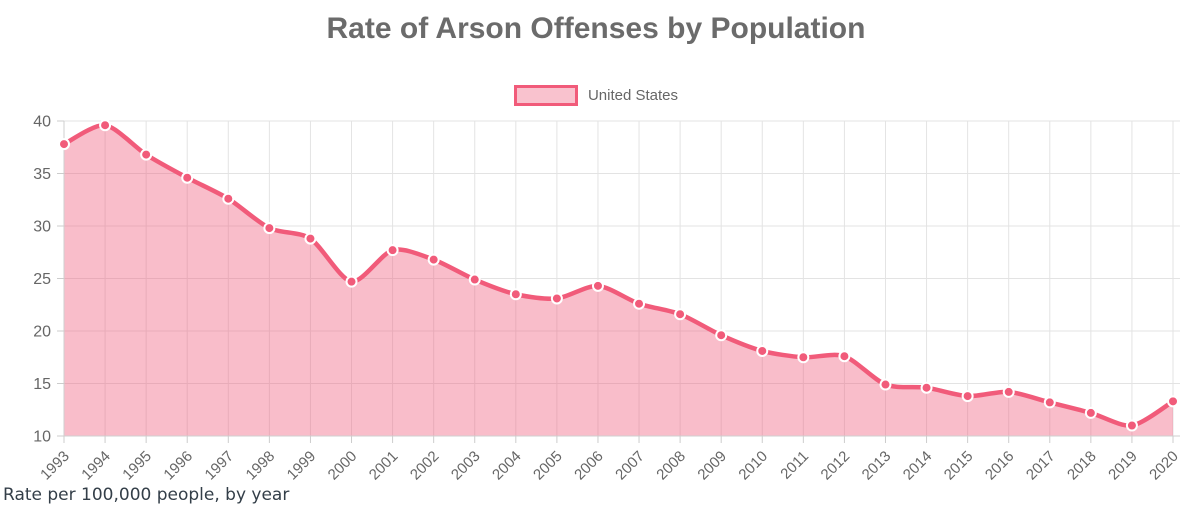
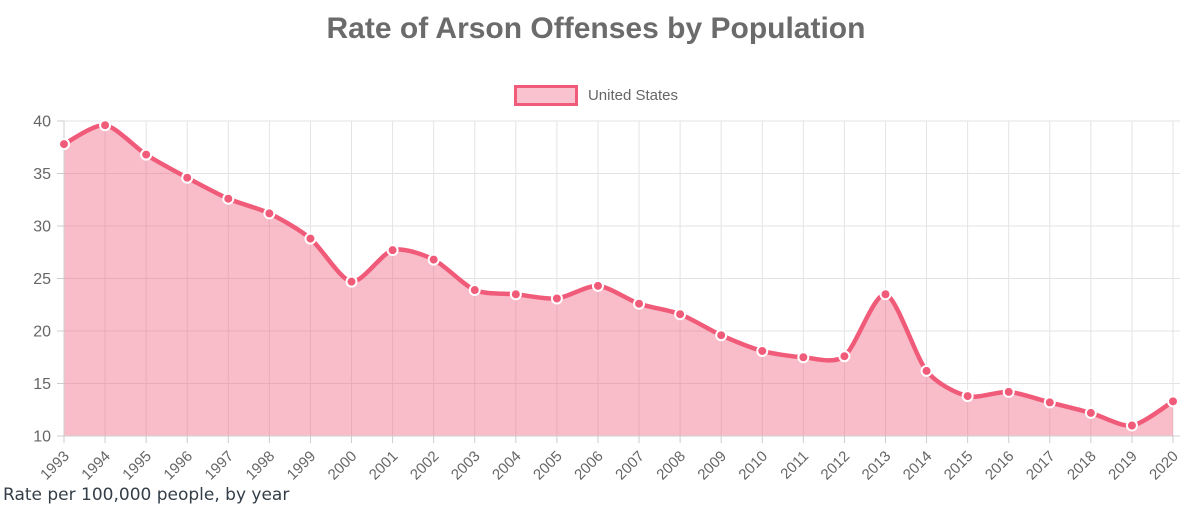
1998: 29.8 -> 31.2
2003: 24.9 -> 23.9
2013: 14.9 -> 23.5
2014: 14.6 -> 16.2
